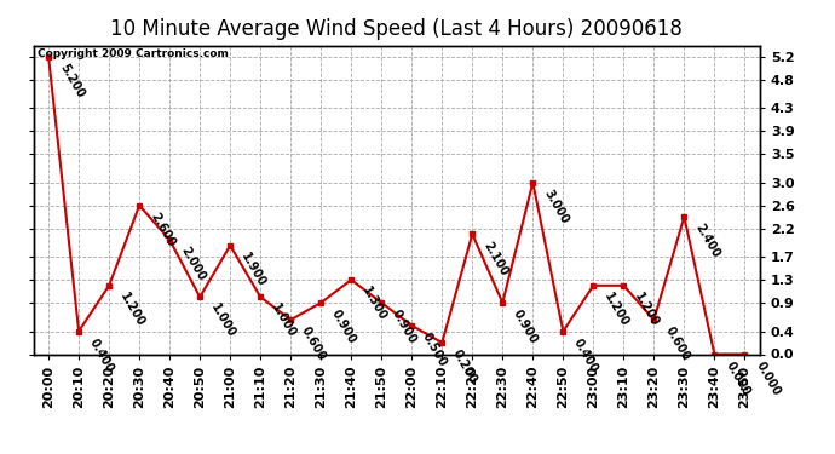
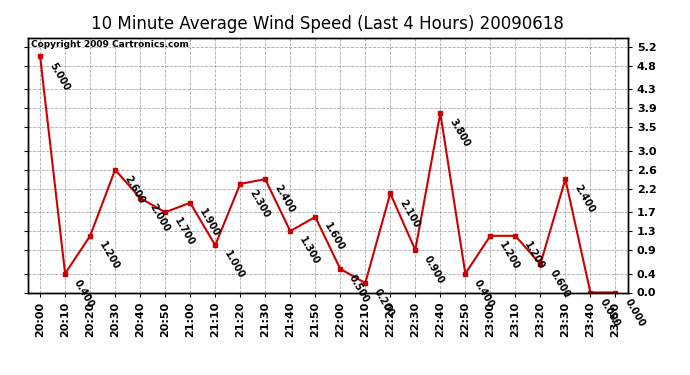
20:00: 5.200 -> 5.000
20:50: 1.000 -> 1.700
21:20: 0.600 -> 2.300
21:30: 0.900 -> 2.400
21:50: 0.900 -> 1.600
22:40: 3.000 -> 3.800
